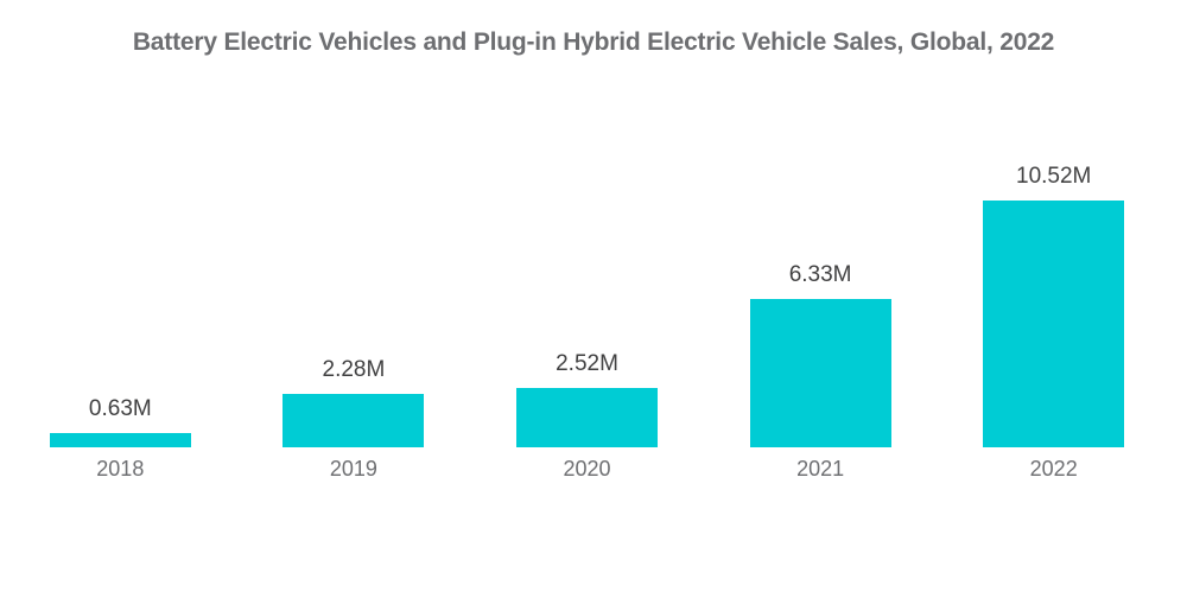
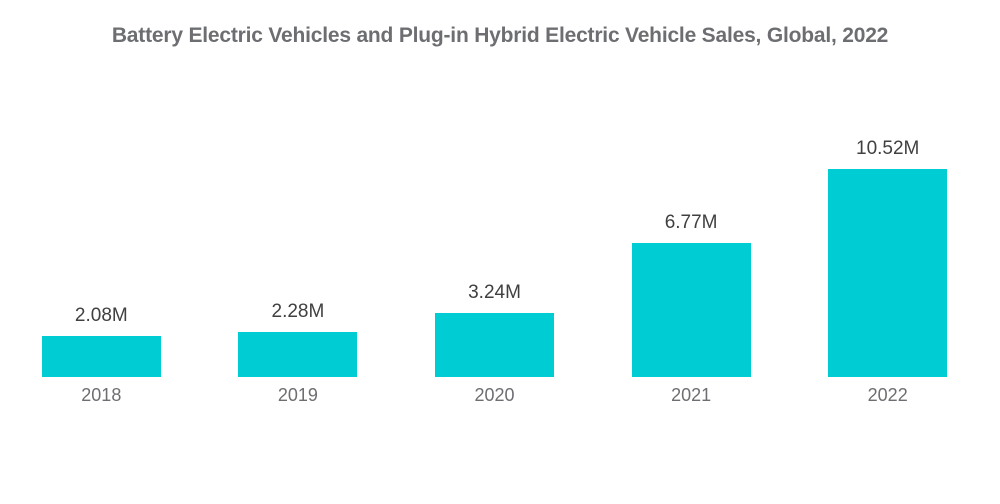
2018: 0.63M -> 2.08M
2020: 2.52M -> 3.24M
2021: 6.33M -> 6.77M
